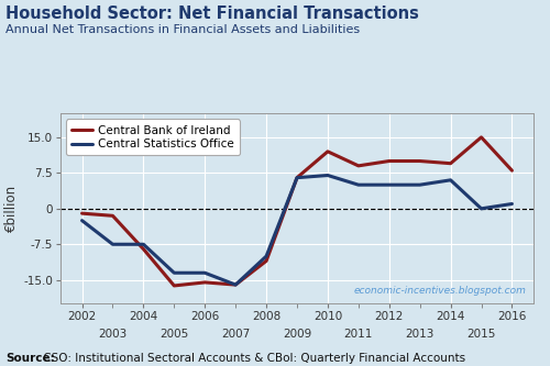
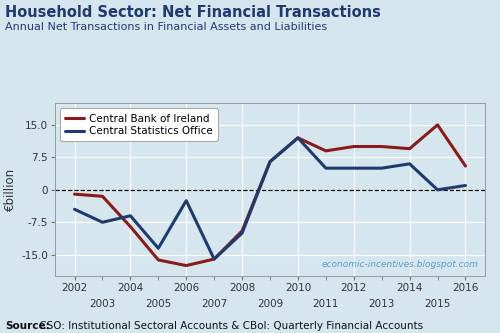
Central Statistics Office/2002: -2.5 -> -4.5
Central Statistics Office/2004: -7.5 -> -6.0
Central Bank of Ireland/2006: -15.5 -> -17.5
Central Statistics Office/2006: -13.5 -> -2.5
Central Bank of Ireland/2008: -11.0 -> -9.5
Central Statistics Office/2010: 7.0 -> 12.0
Central Bank of Ireland/2016: 8.0 -> 5.5
